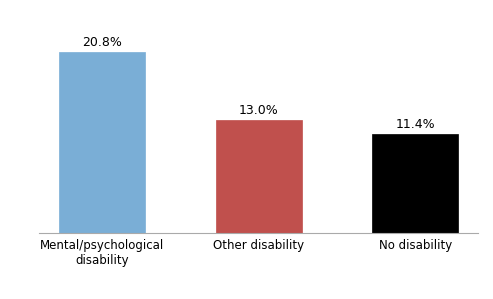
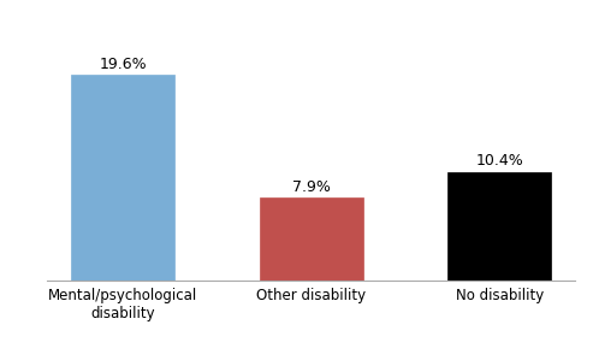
Mental/psychological disability: 20.8% -> 19.6%
Other disability: 13.0% -> 7.9%
No disability: 11.4% -> 10.4%
